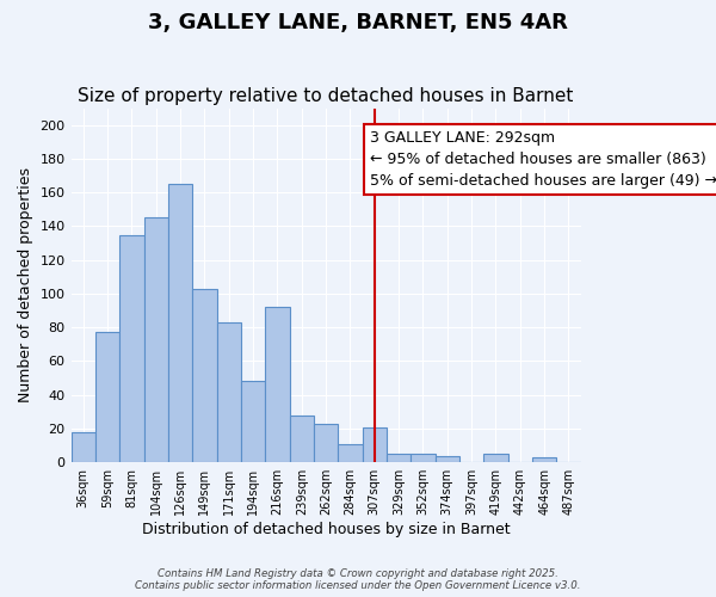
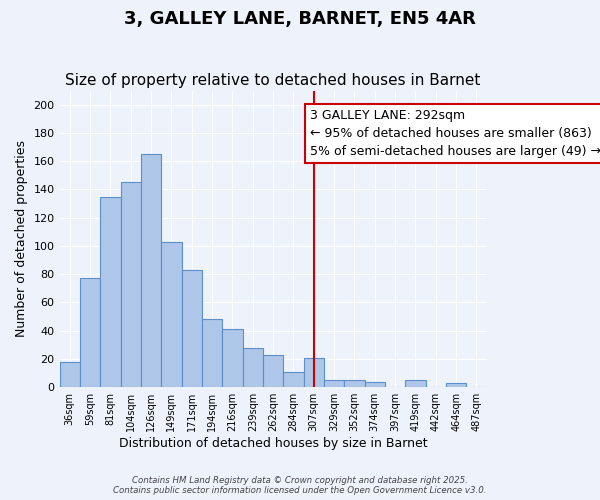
216sqm: 92 -> 41
